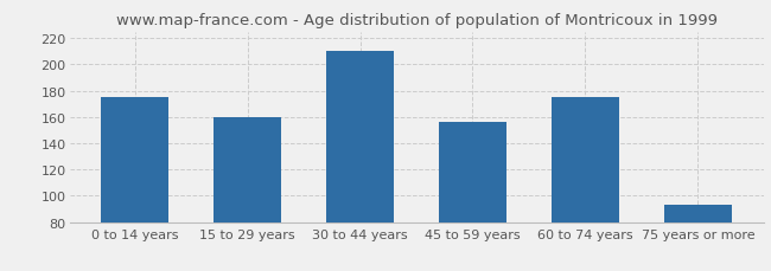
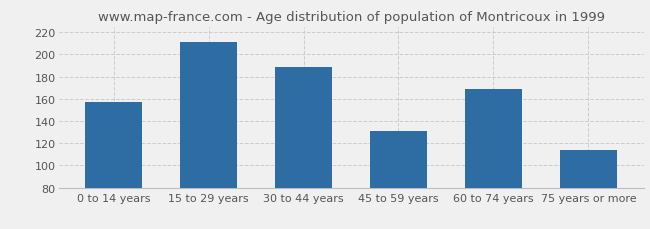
0 to 14 years: 175 -> 157
15 to 29 years: 160 -> 211
30 to 44 years: 210 -> 189
45 to 59 years: 156 -> 131
60 to 74 years: 175 -> 169
75 years or more: 93 -> 114
